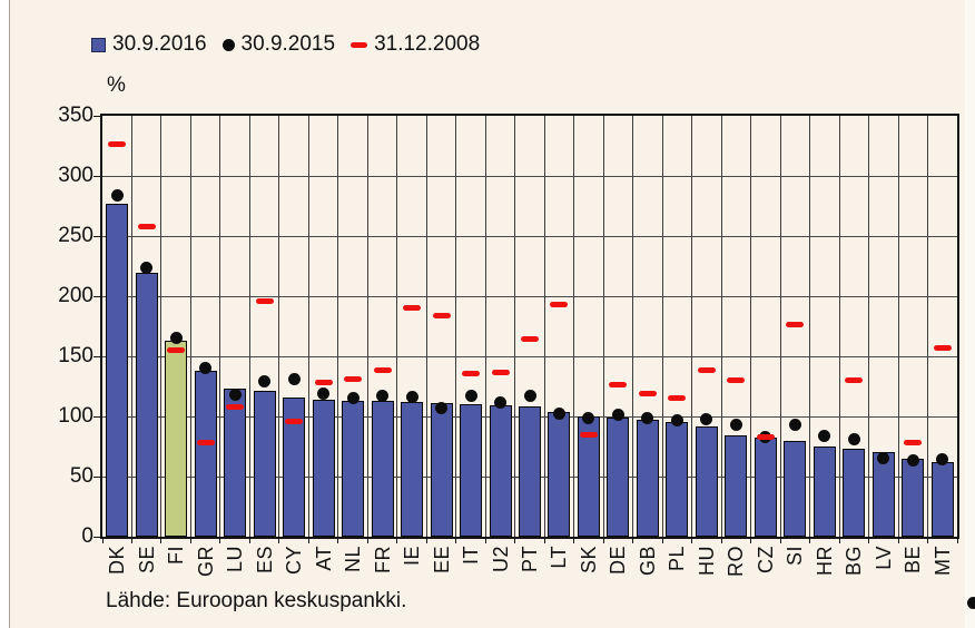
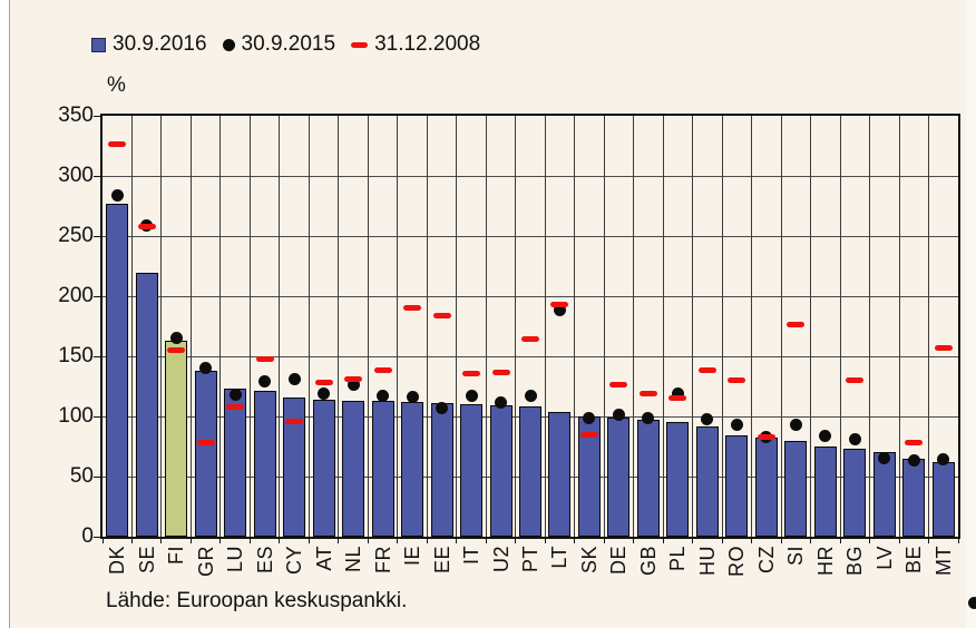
30.9.2015/SE: 224 -> 259
31.12.2008/ES: 196 -> 148
30.9.2015/NL: 115 -> 126
30.9.2015/LT: 102 -> 188
30.9.2015/PL: 97 -> 119
